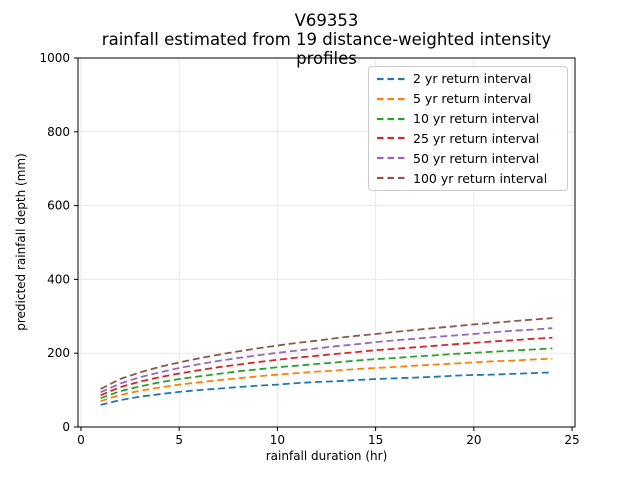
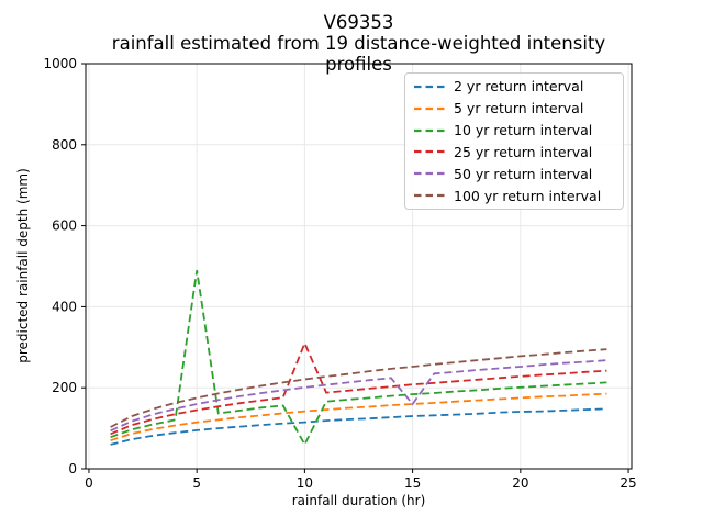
10 yr return interval/5: 130 -> 490
10 yr return interval/10: 160 -> 60
25 yr return interval/10: 180 -> 310
50 yr return interval/15: 230 -> 160
